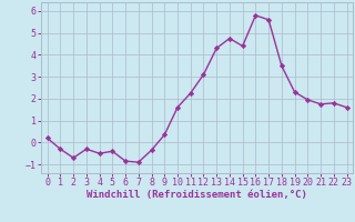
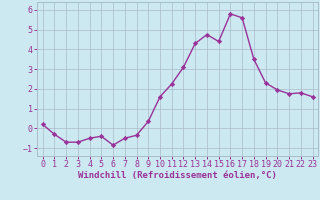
3: -0.3 -> -0.7
7: -0.9 -> -0.5
